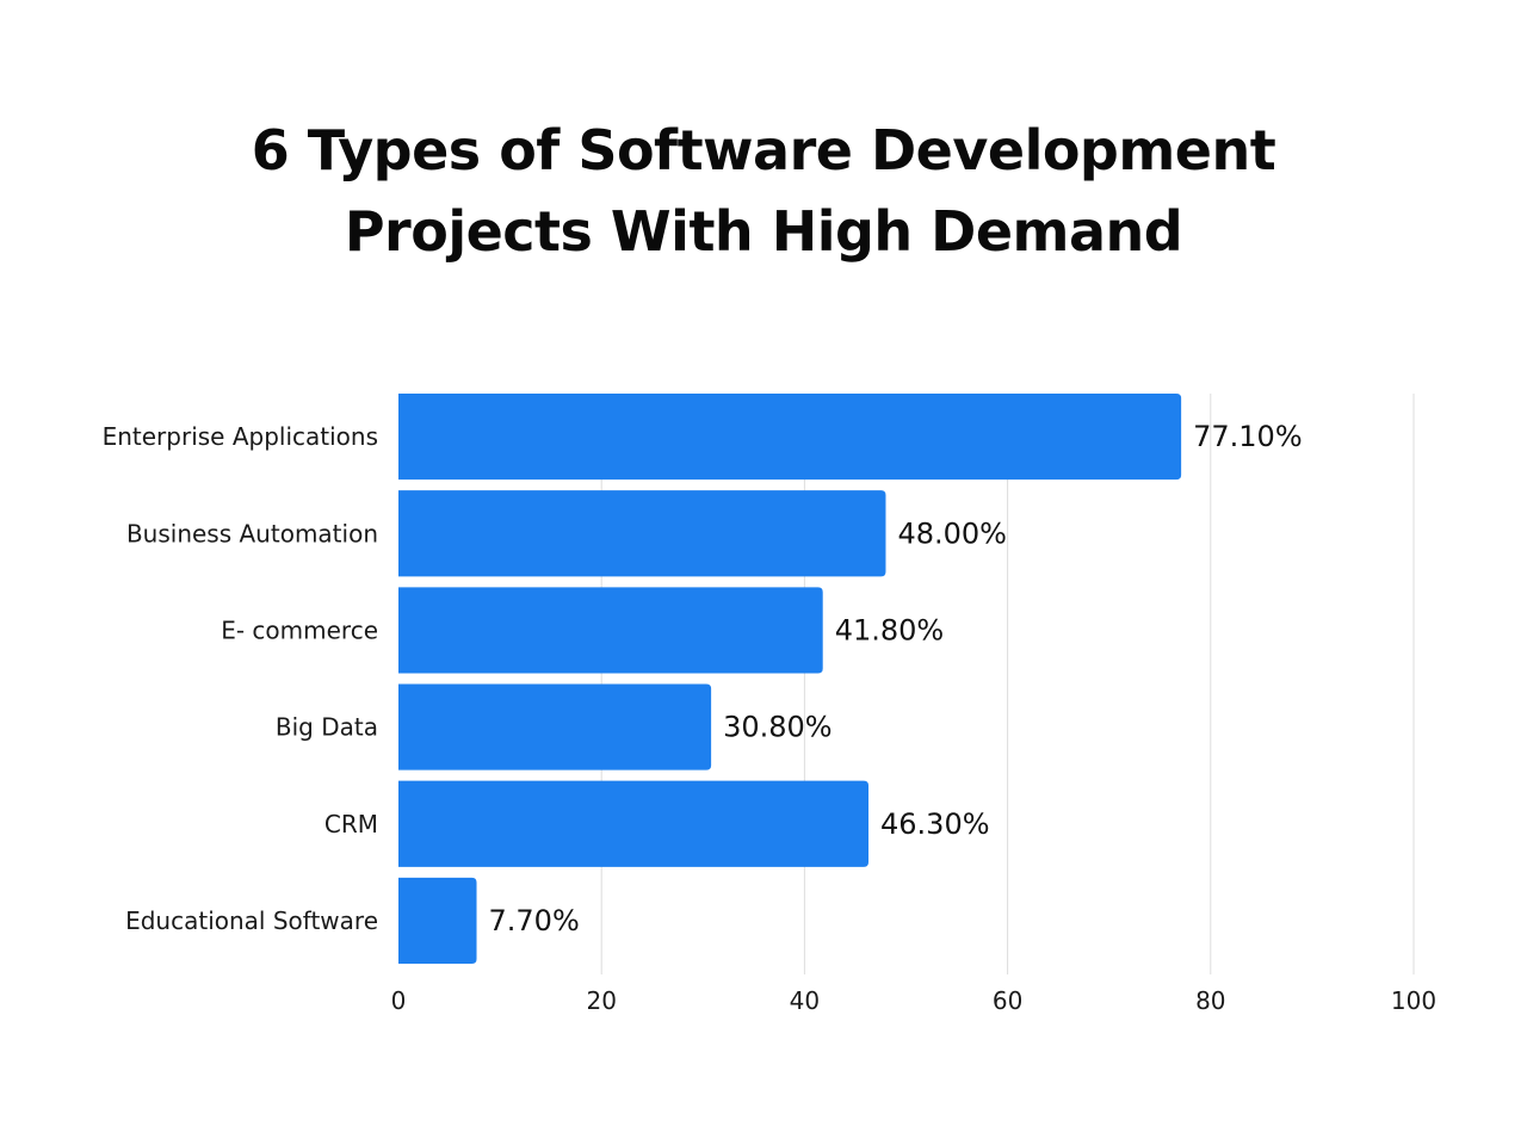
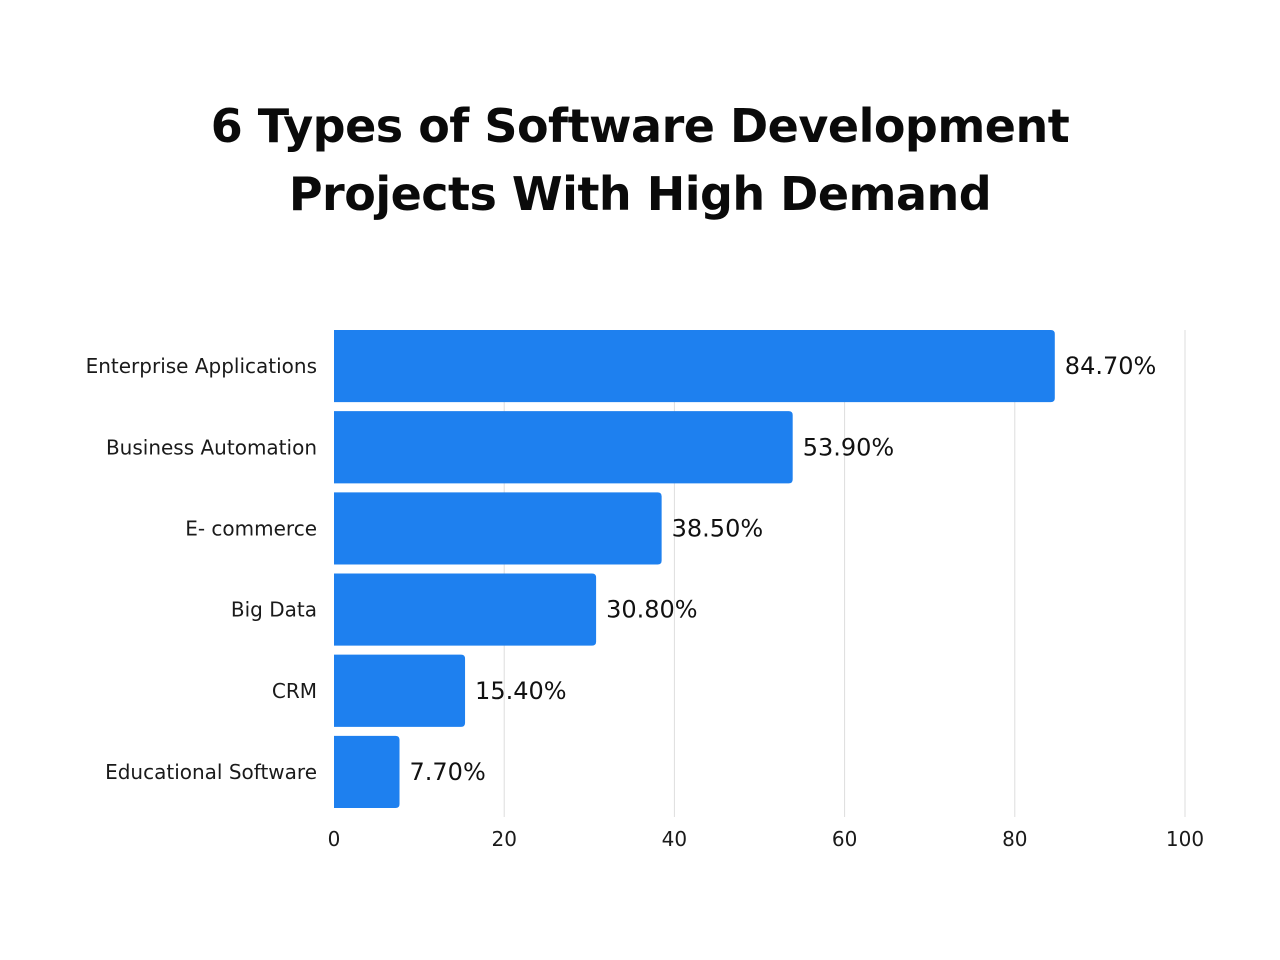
Enterprise Applications: 77.10% -> 84.70%
Business Automation: 48.00% -> 53.90%
E- commerce: 41.80% -> 38.50%
CRM: 46.30% -> 15.40%
